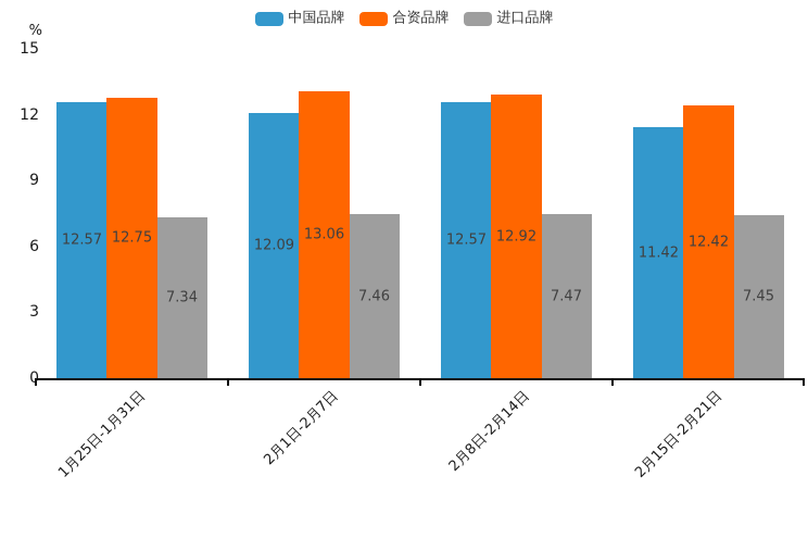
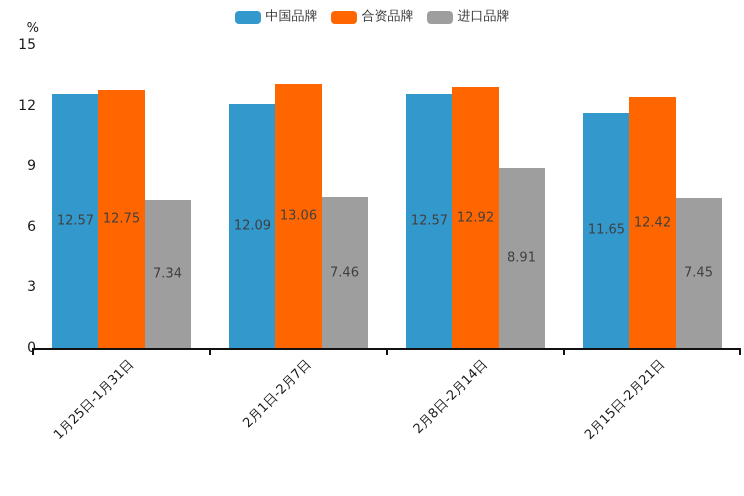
进口品牌/2月8日-2月14日: 7.47 -> 8.91
中国品牌/2月15日-2月21日: 11.42 -> 11.65
